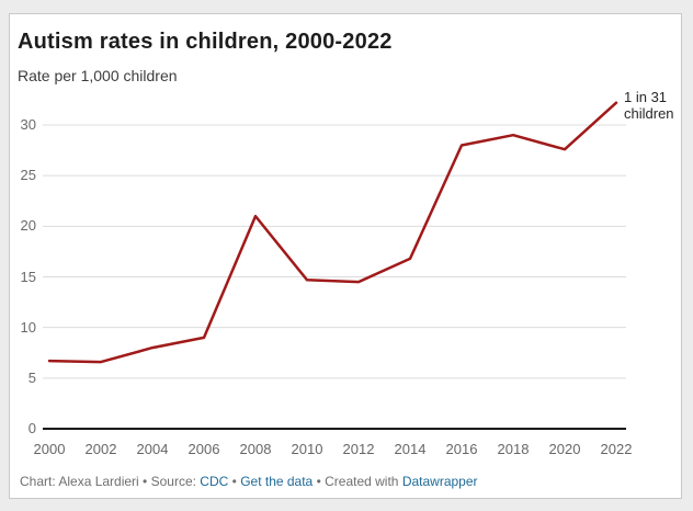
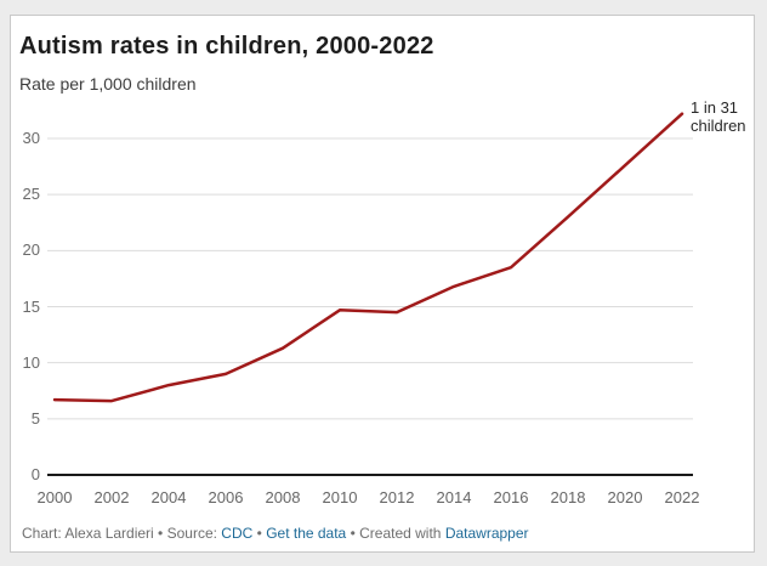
2008: 21 -> 11
2016: 28 -> 18
2018: 29 -> 23
